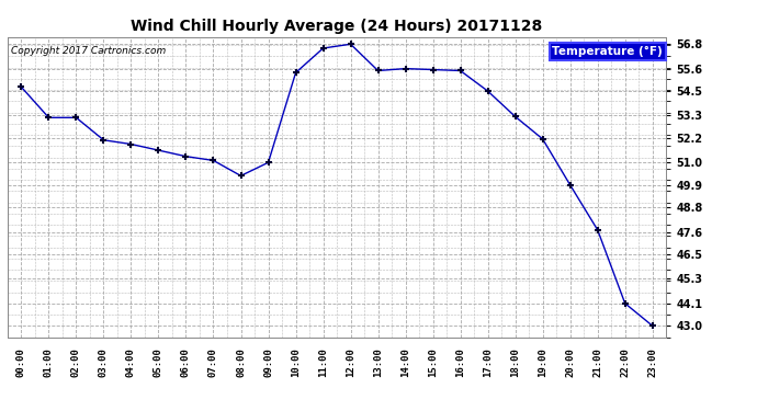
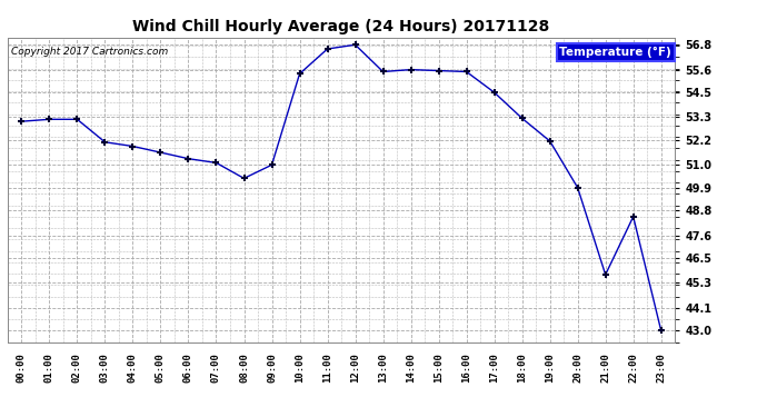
00:00: 54.7 -> 53.1
21:00: 47.7 -> 45.7
22:00: 44.1 -> 48.5
